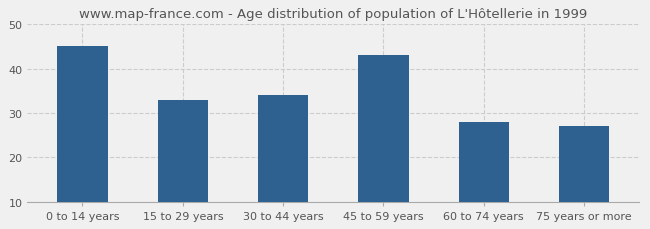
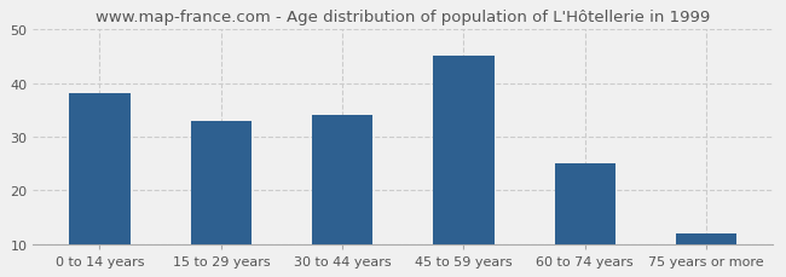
0 to 14 years: 45 -> 38
45 to 59 years: 43 -> 45
60 to 74 years: 28 -> 25
75 years or more: 27 -> 12
